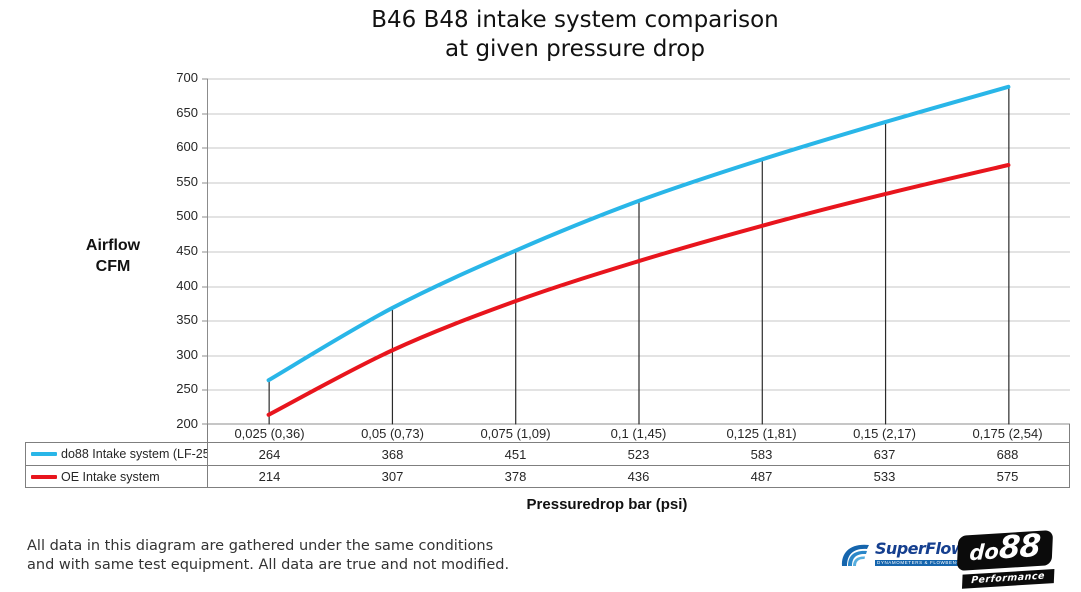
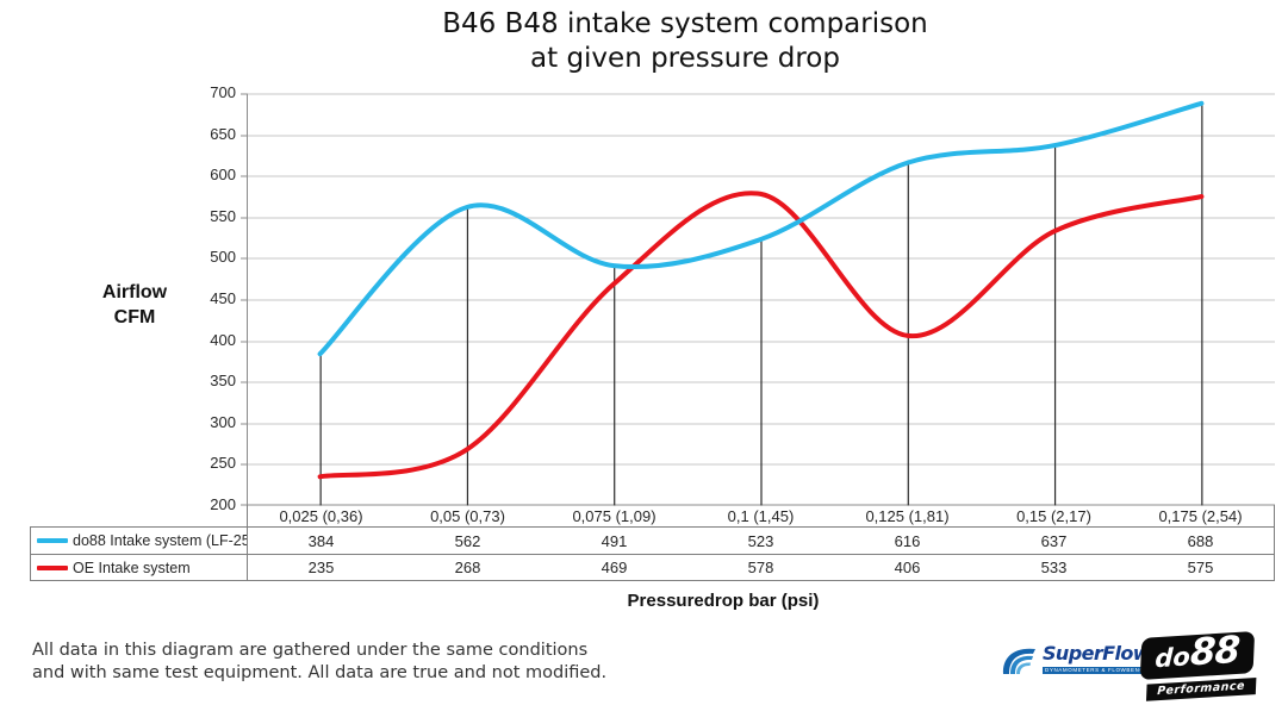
do88 Intake system (LF-250)/0,025 (0,36): 264 -> 384
OE Intake system/0,025 (0,36): 214 -> 235
do88 Intake system (LF-250)/0,05 (0,73): 368 -> 562
OE Intake system/0,05 (0,73): 307 -> 268
do88 Intake system (LF-250)/0,075 (1,09): 451 -> 491
OE Intake system/0,075 (1,09): 378 -> 469
OE Intake system/0,1 (1,45): 436 -> 578
do88 Intake system (LF-250)/0,125 (1,81): 583 -> 616
OE Intake system/0,125 (1,81): 487 -> 406
